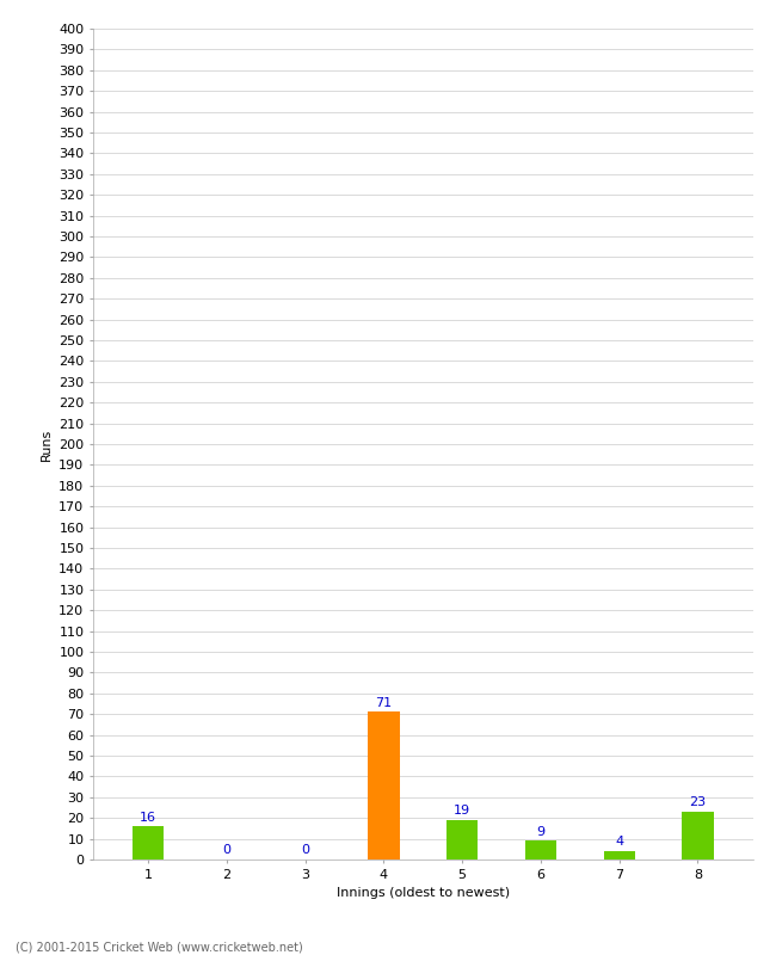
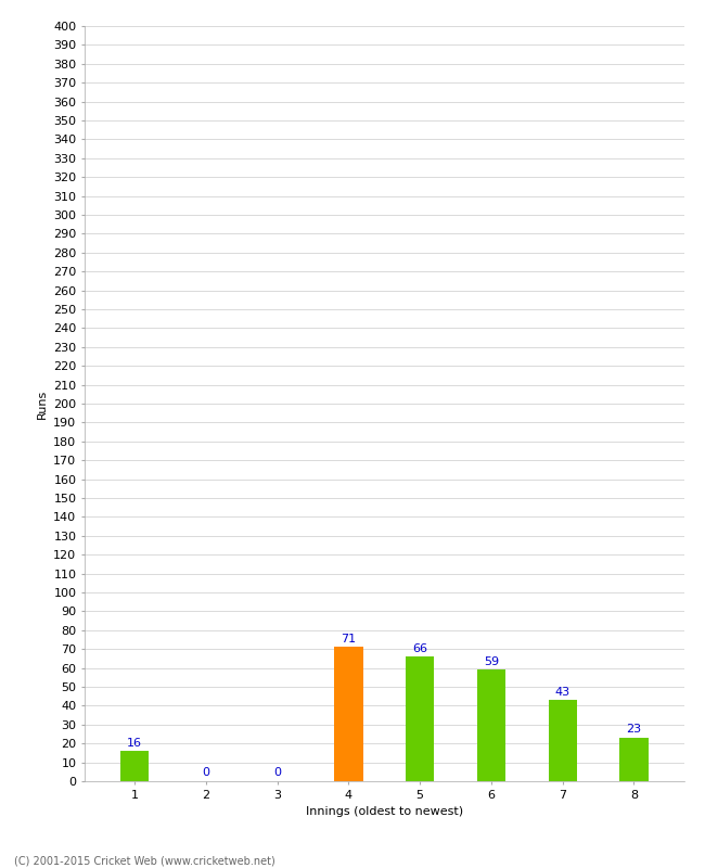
5: 19 -> 66
6: 9 -> 59
7: 4 -> 43
